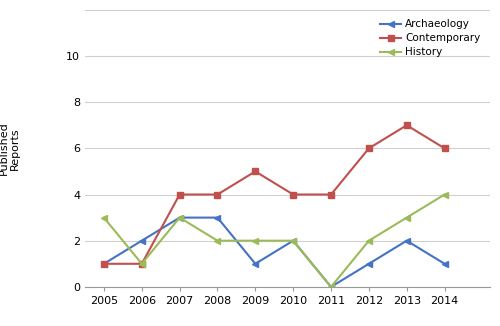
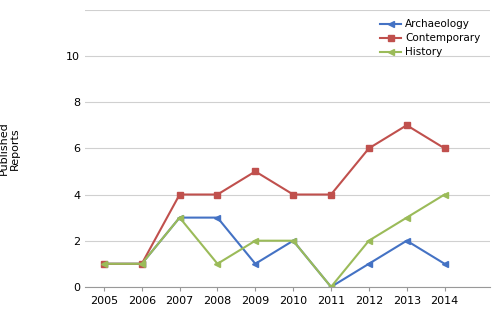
History/2005: 3 -> 1
Archaeology/2006: 2 -> 1
History/2008: 2 -> 1
